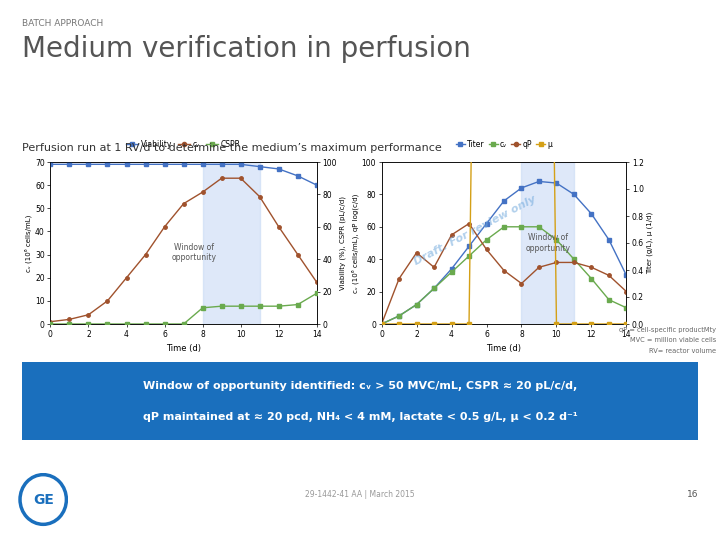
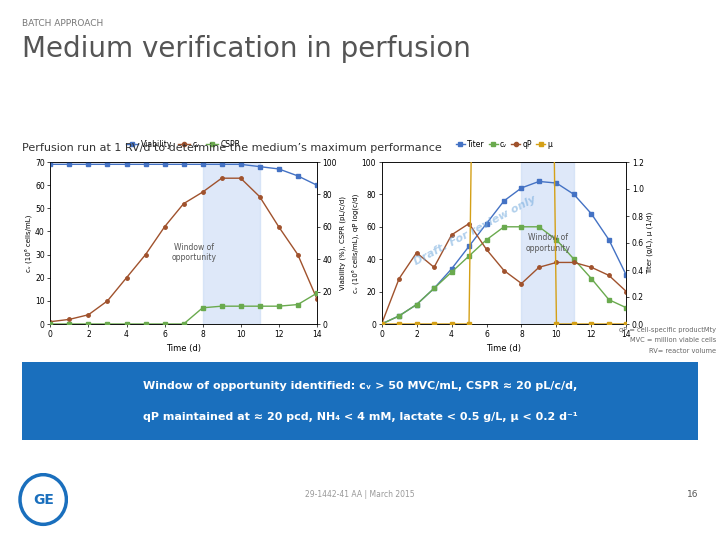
cᵥ/14: 18 -> 11
